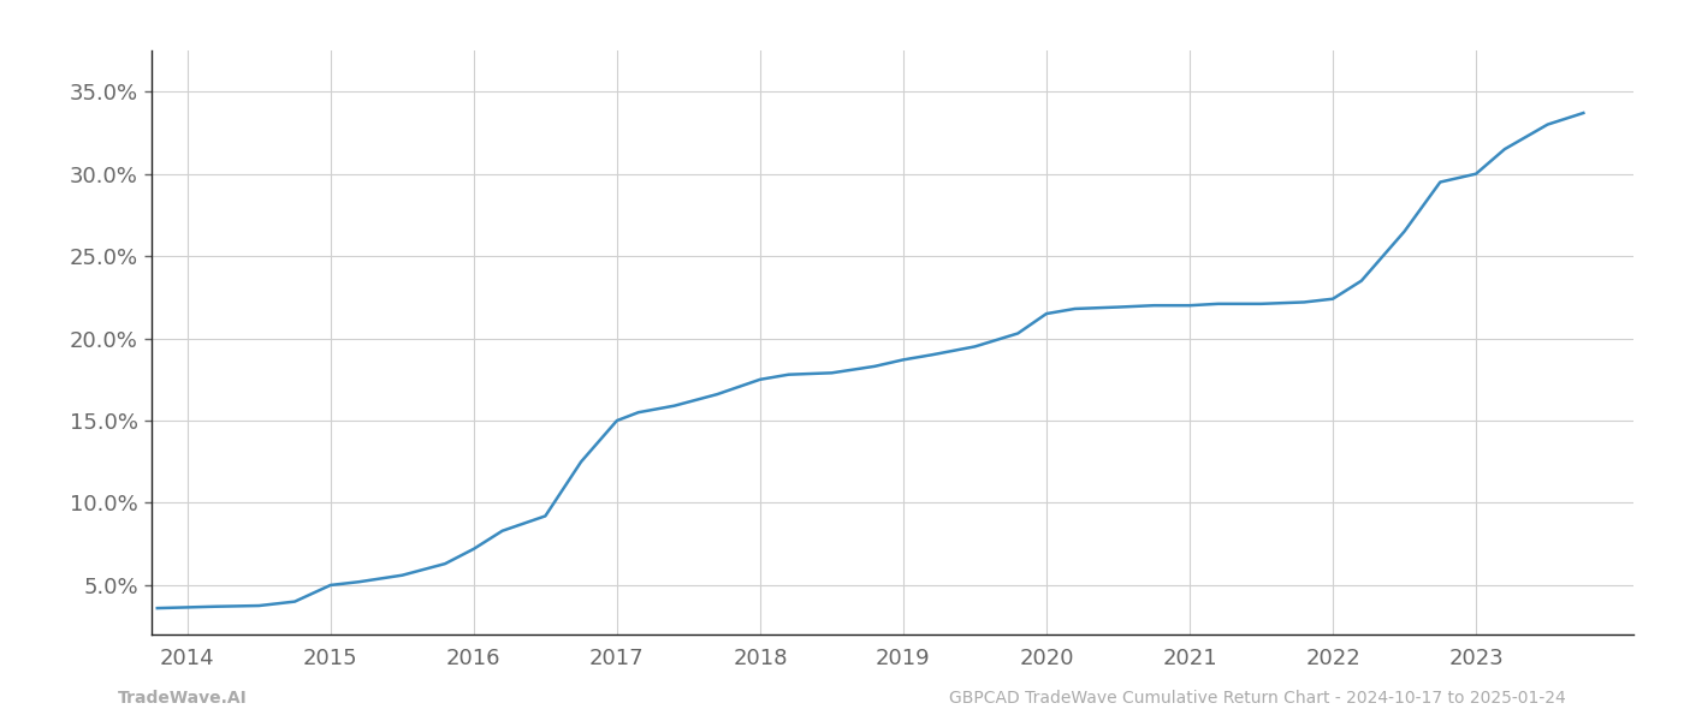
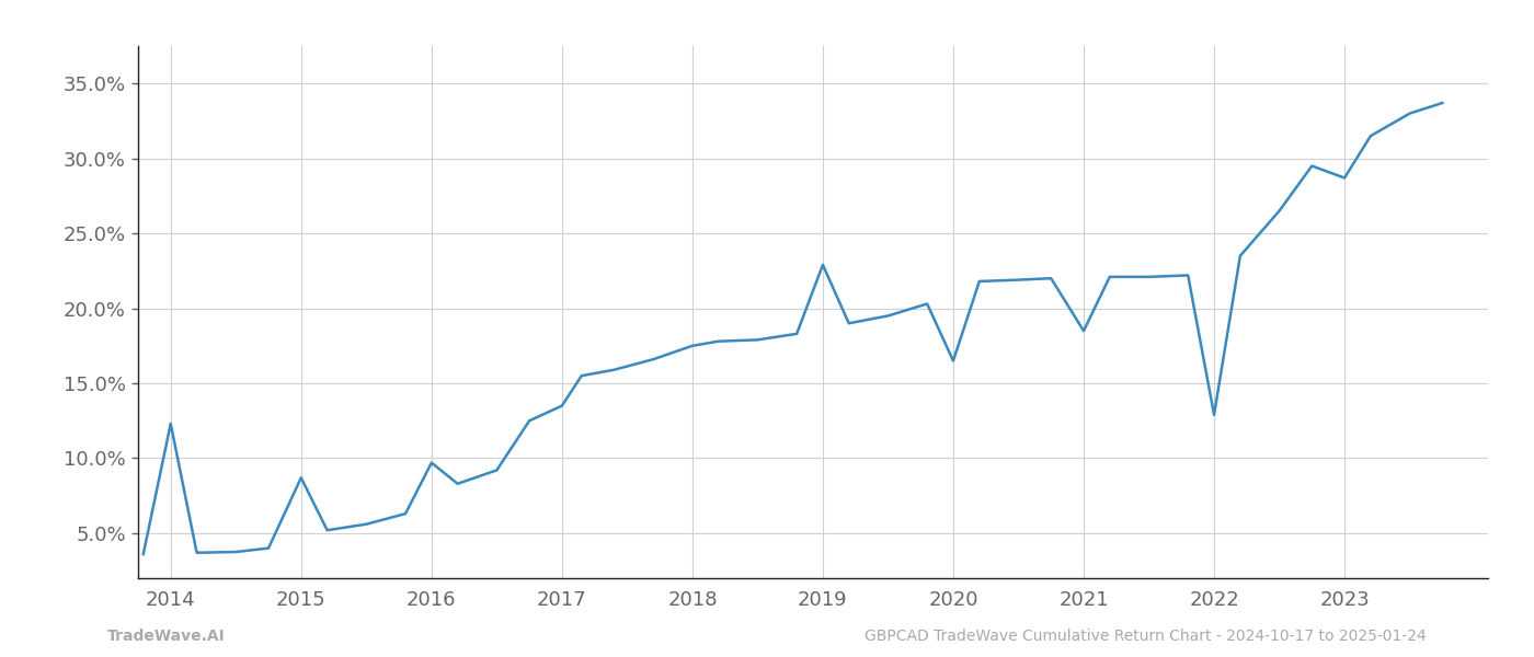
2014: 3.6% -> 12.3%
2015: 5.0% -> 8.7%
2016: 7.2% -> 9.7%
2017: 15.0% -> 13.5%
2019: 18.7% -> 22.9%
2020: 21.5% -> 16.5%
2021: 22.0% -> 18.5%
2022: 22.4% -> 12.9%
2023: 30.0% -> 28.7%
